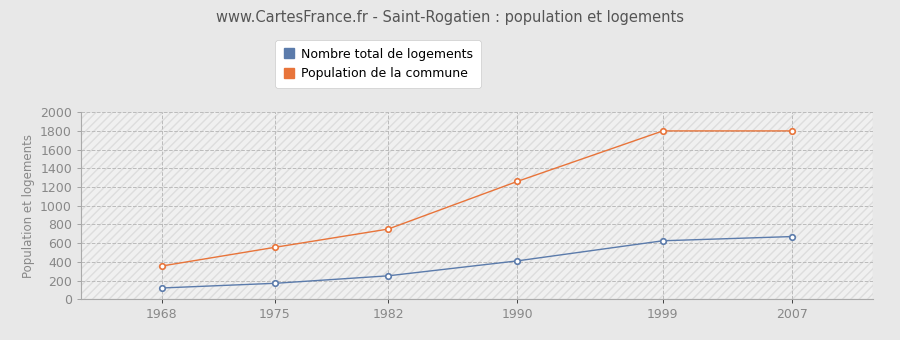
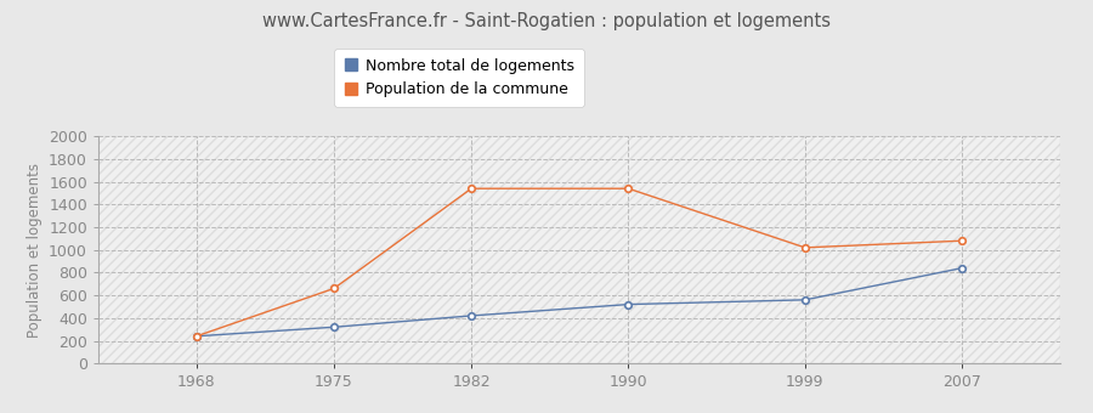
Nombre total de logements/1968: 120 -> 240
Population de la commune/1968: 360 -> 240
Nombre total de logements/1975: 170 -> 320
Population de la commune/1975: 560 -> 660
Nombre total de logements/1982: 250 -> 420
Population de la commune/1982: 750 -> 1540
Nombre total de logements/1990: 410 -> 520
Population de la commune/1990: 1260 -> 1540
Nombre total de logements/1999: 620 -> 560
Population de la commune/1999: 1800 -> 1020
Nombre total de logements/2007: 670 -> 840
Population de la commune/2007: 1800 -> 1080
